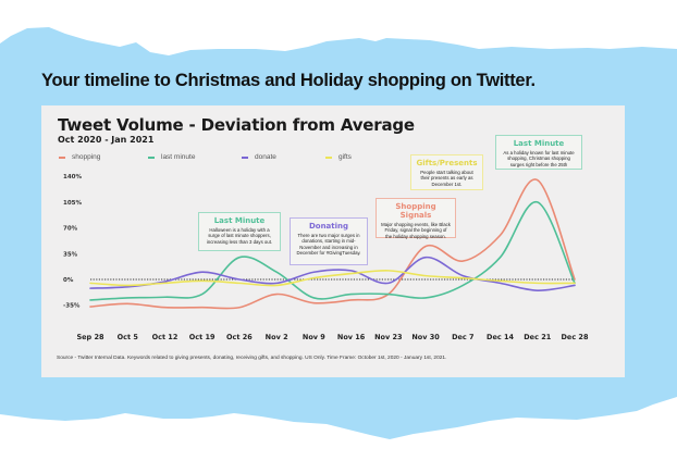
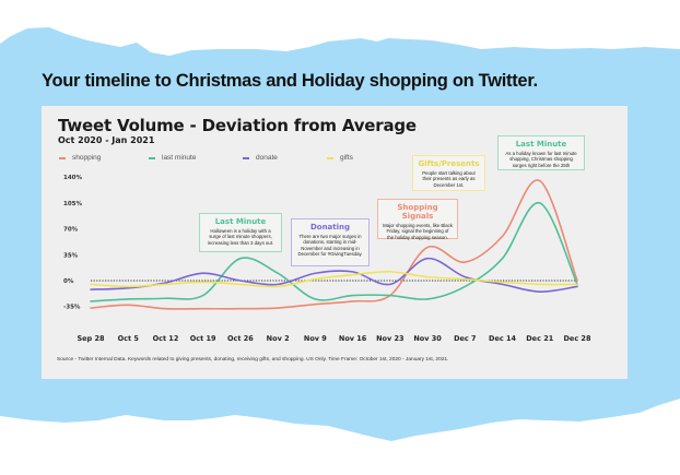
shopping/Nov 2: -20% -> -40%
